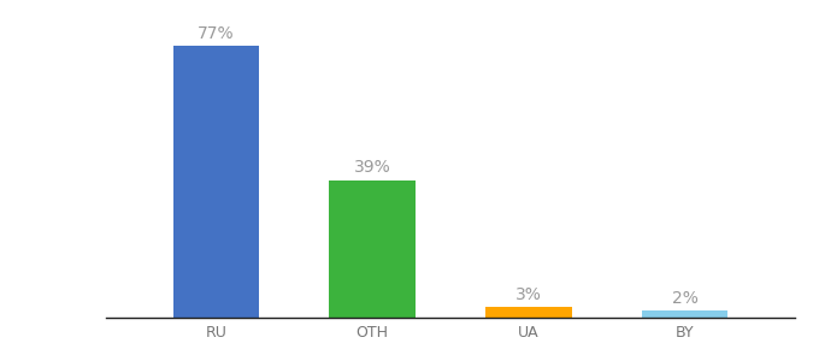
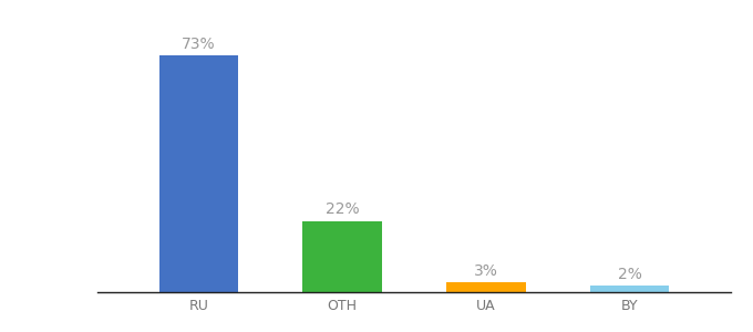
RU: 77% -> 73%
OTH: 39% -> 22%
